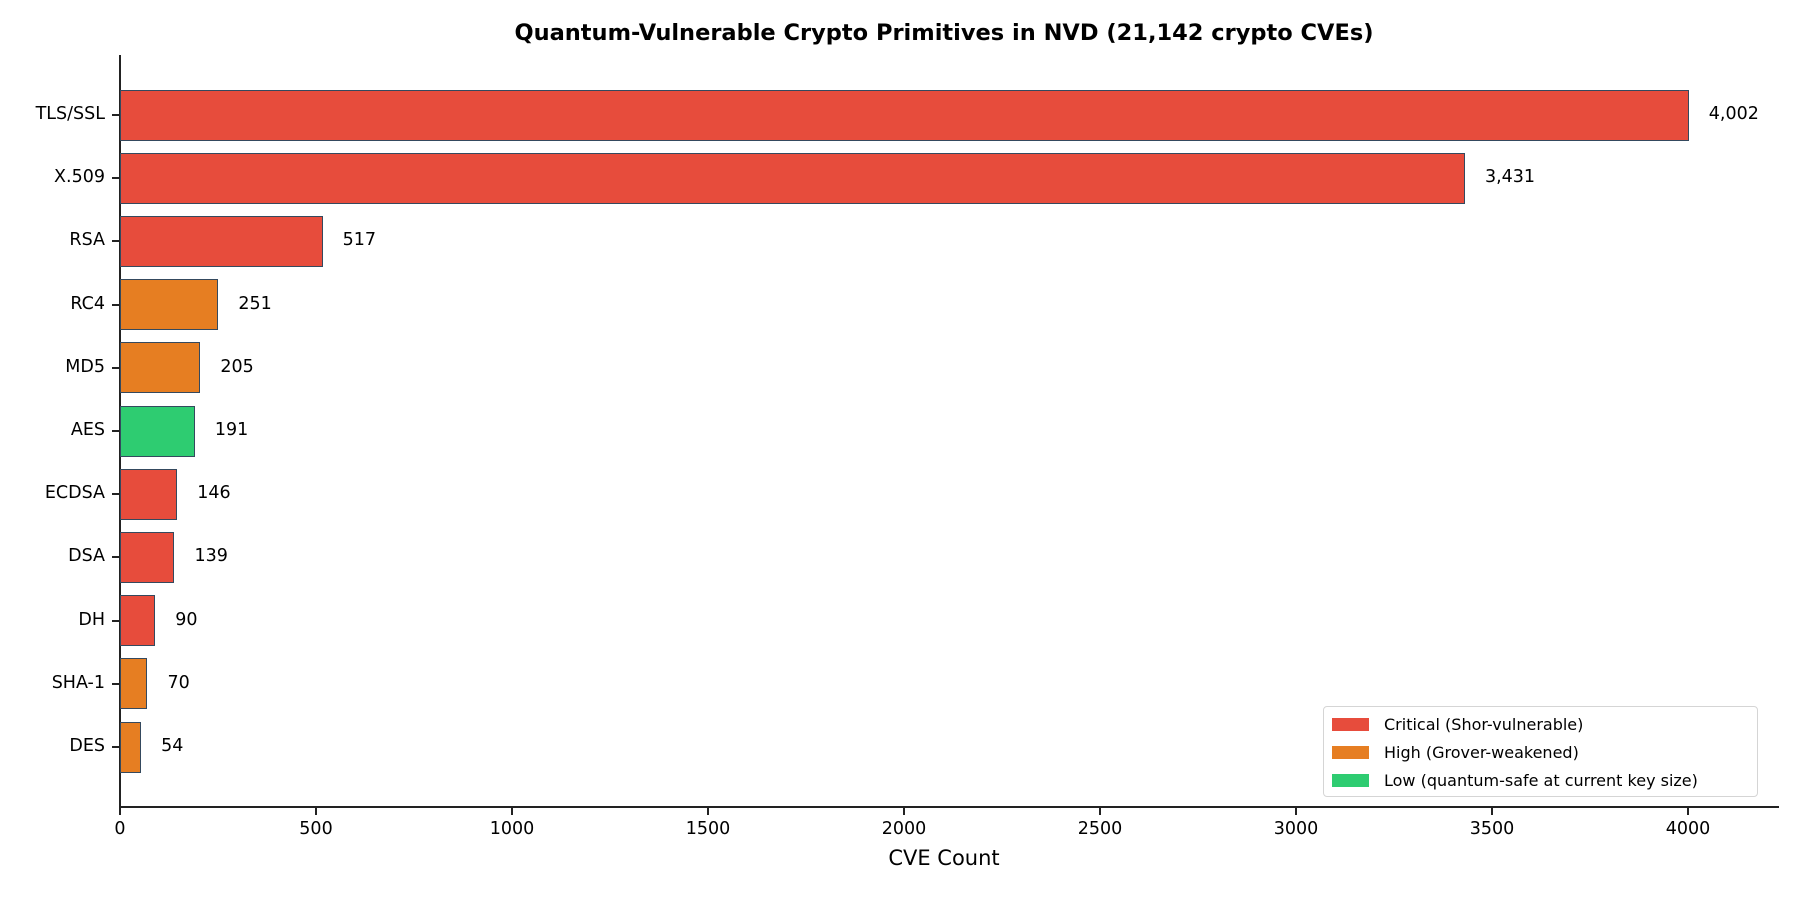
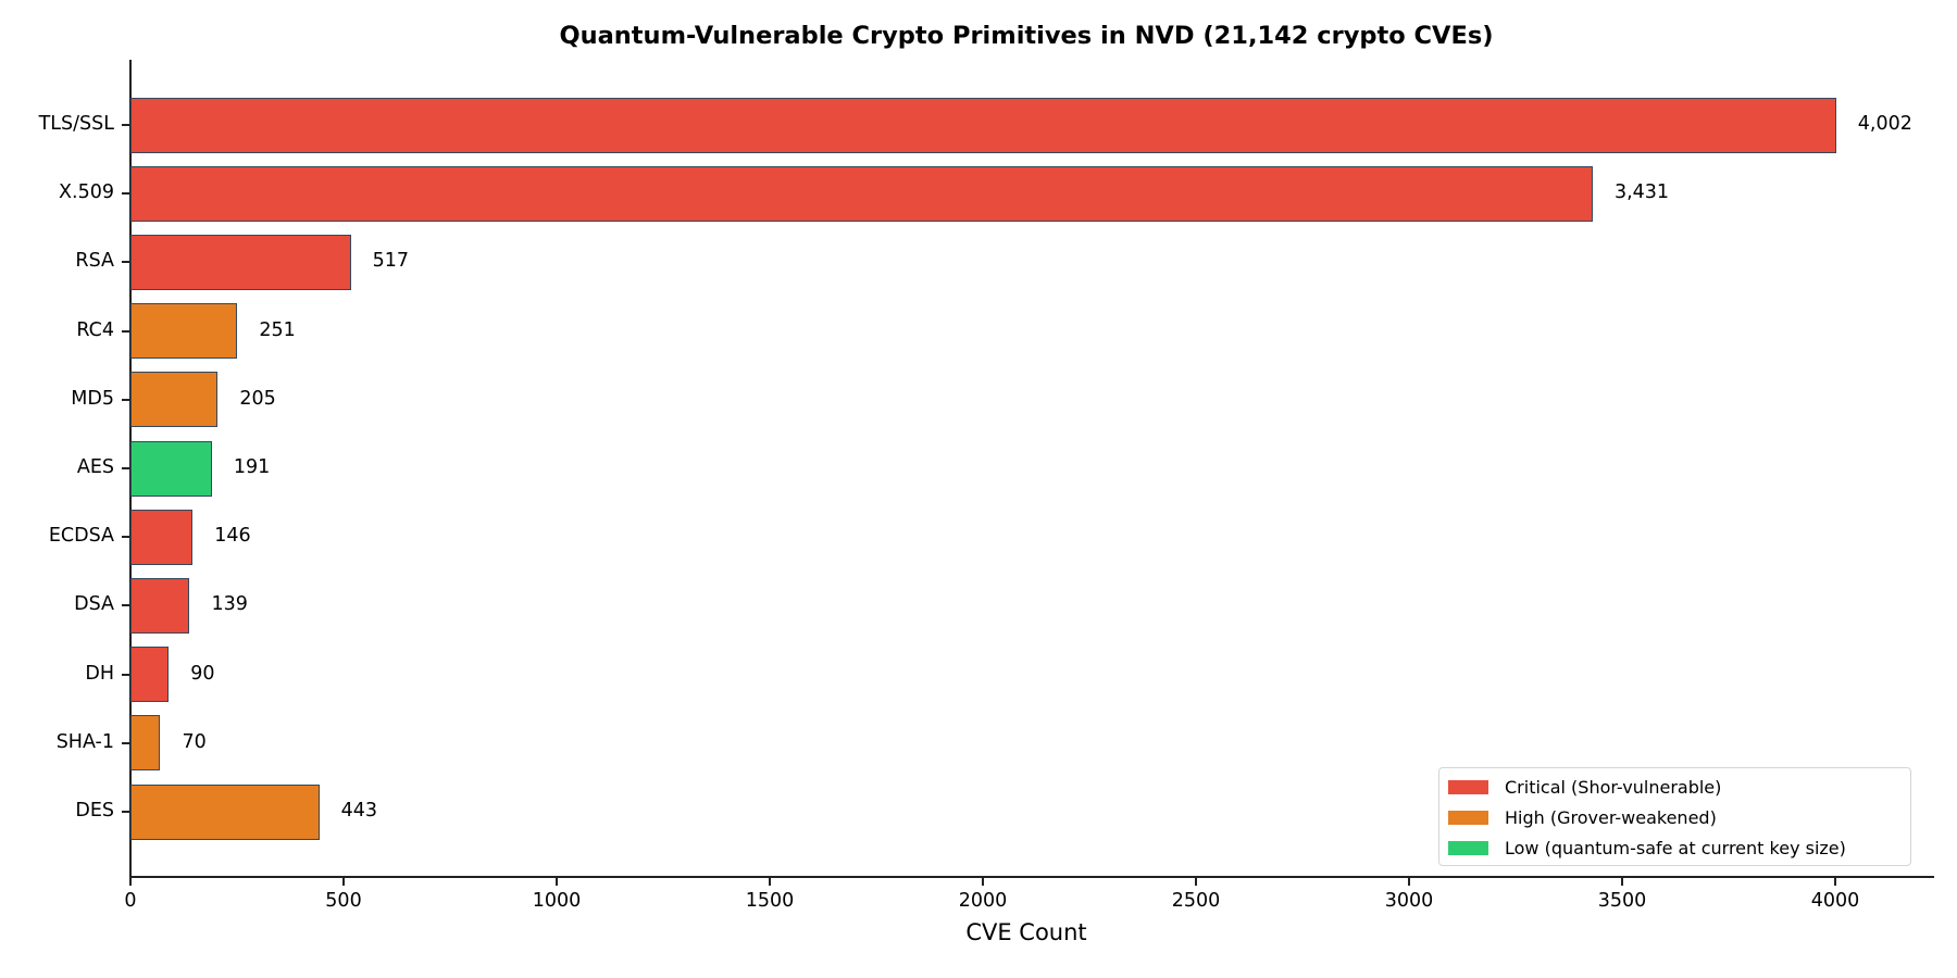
DES: 54 -> 443
